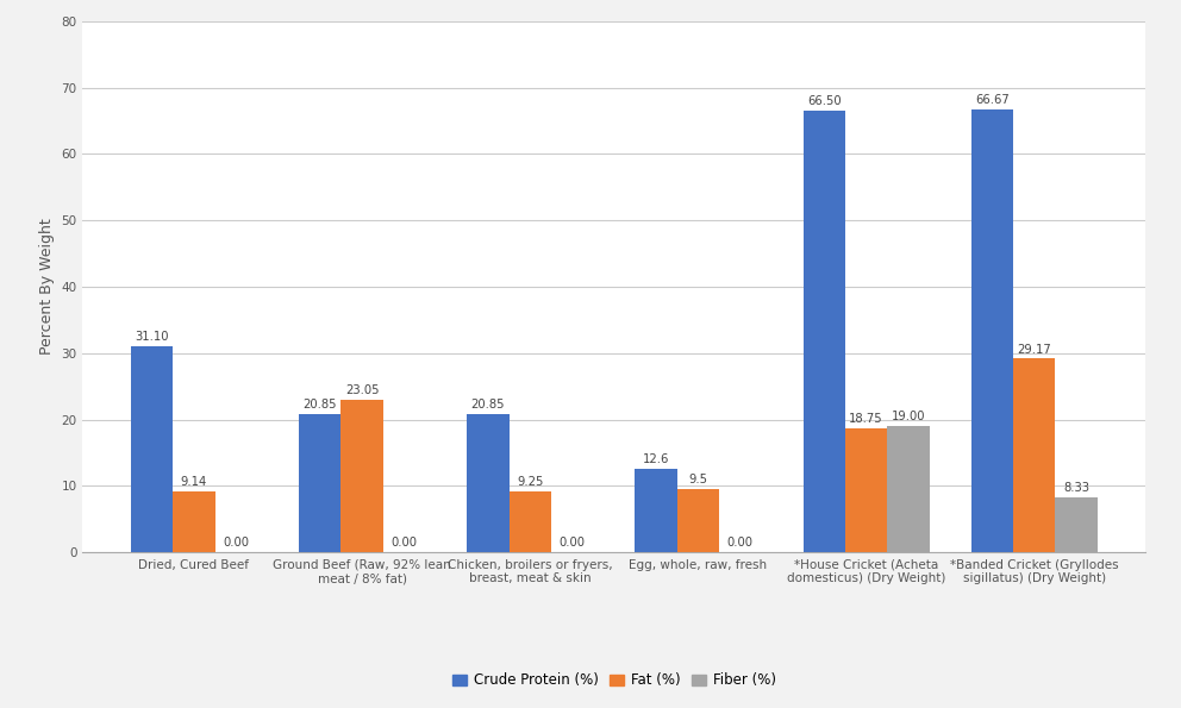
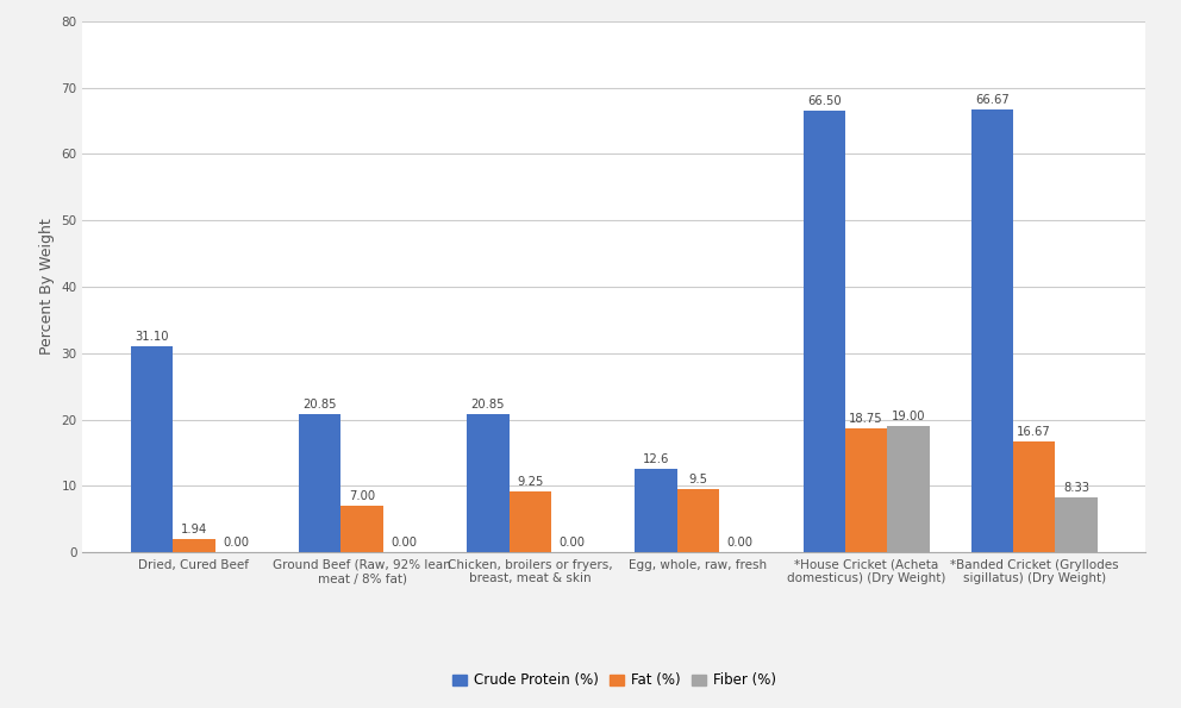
Fat (%)/Dried, Cured Beef: 9.14 -> 1.94
Fat (%)/Ground Beef (Raw, 92% lean meat / 8% fat): 23.05 -> 7.00
Fat (%)/*Banded Cricket (Gryllodes sigillatus) (Dry Weight): 29.17 -> 16.67
